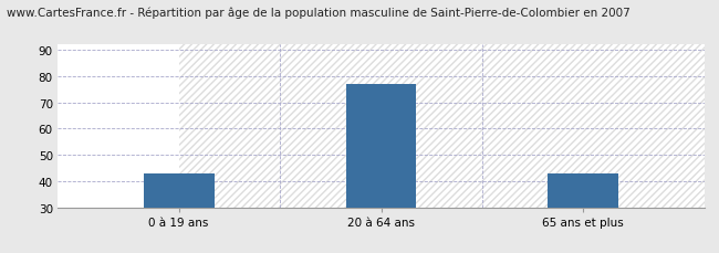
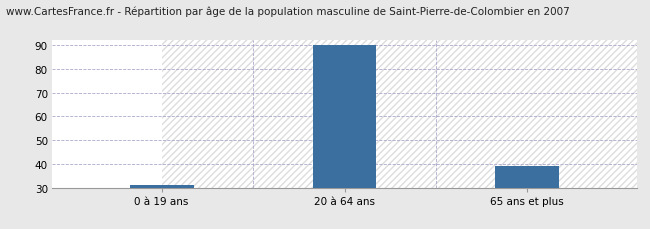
0 à 19 ans: 43 -> 31
20 à 64 ans: 77 -> 90
65 ans et plus: 43 -> 39
